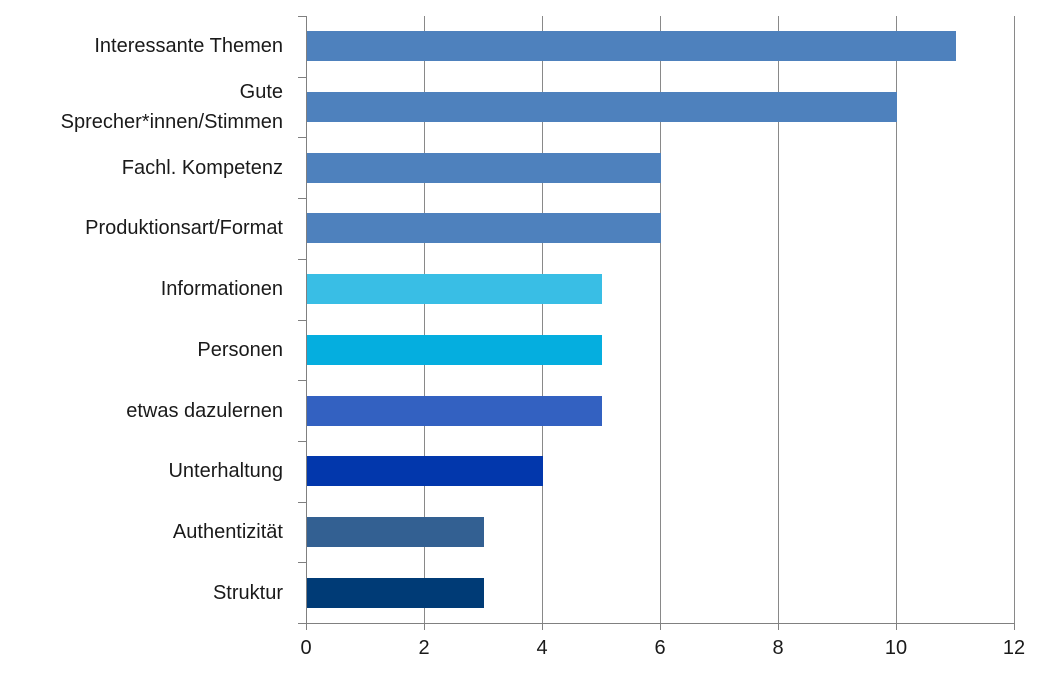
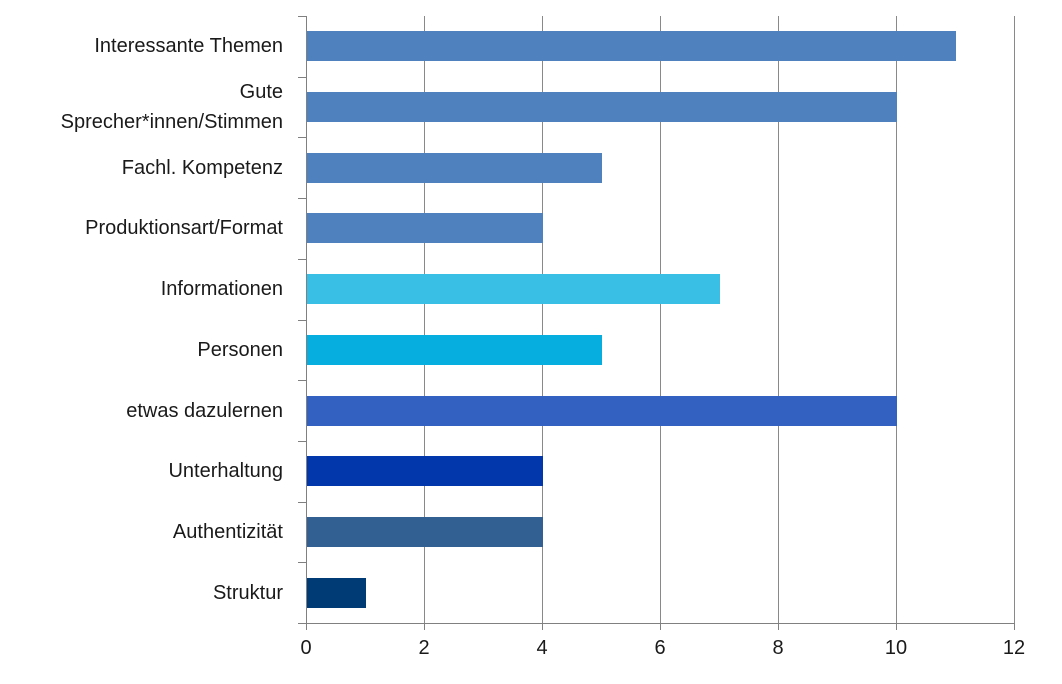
Fachl. Kompetenz: 6 -> 5
Produktionsart/Format: 6 -> 4
Informationen: 5 -> 7
etwas dazulernen: 5 -> 10
Authentizität: 3 -> 4
Struktur: 3 -> 1
